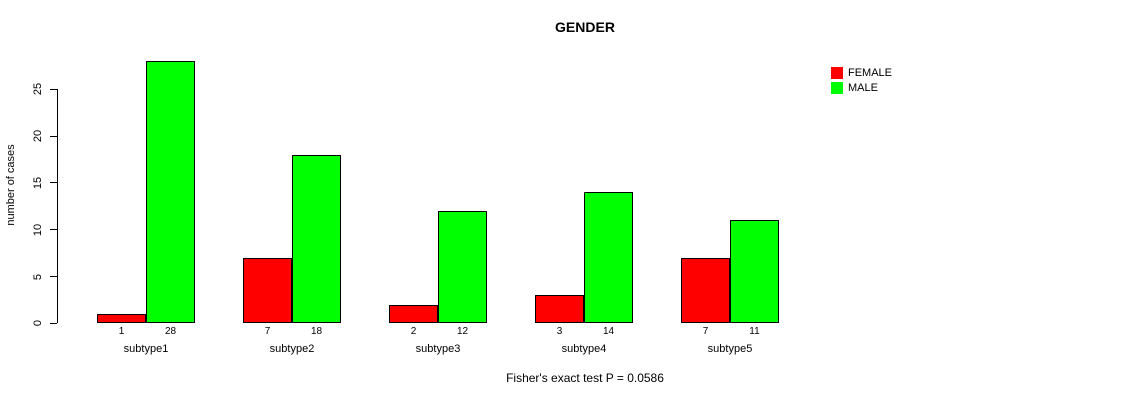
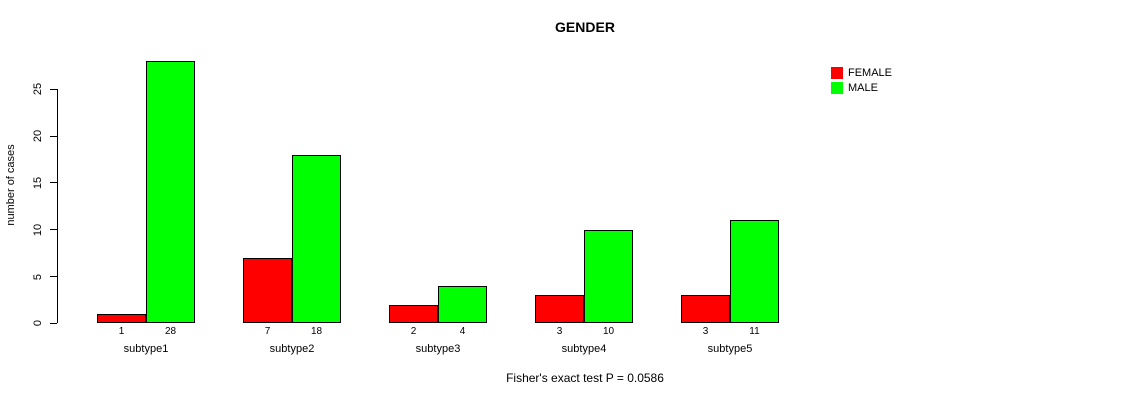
MALE/subtype3: 12 -> 4
MALE/subtype4: 14 -> 10
FEMALE/subtype5: 7 -> 3
